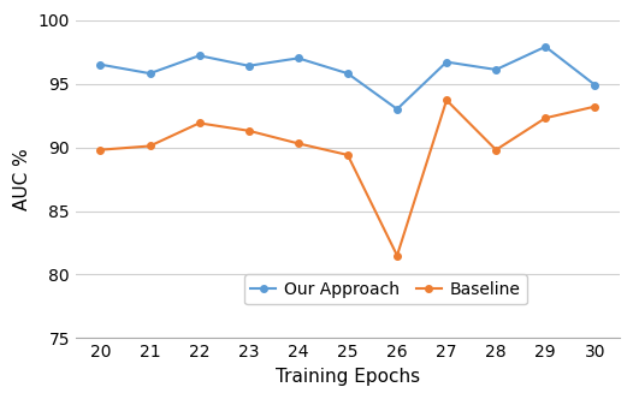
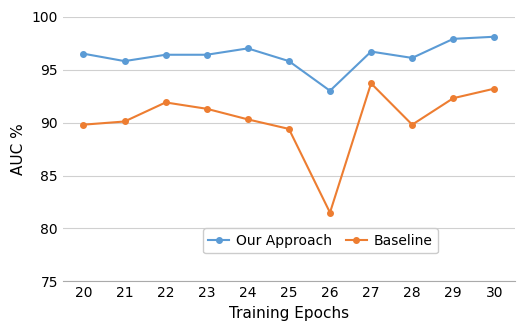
Our Approach/22: 97.2 -> 96.4
Our Approach/30: 94.9 -> 98.1
